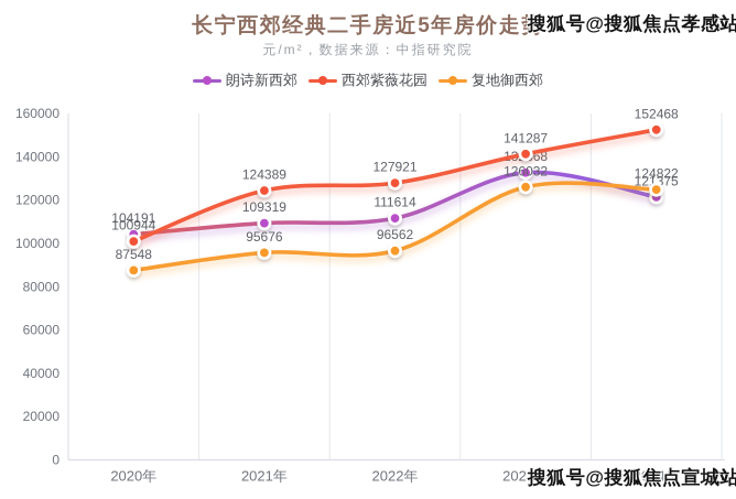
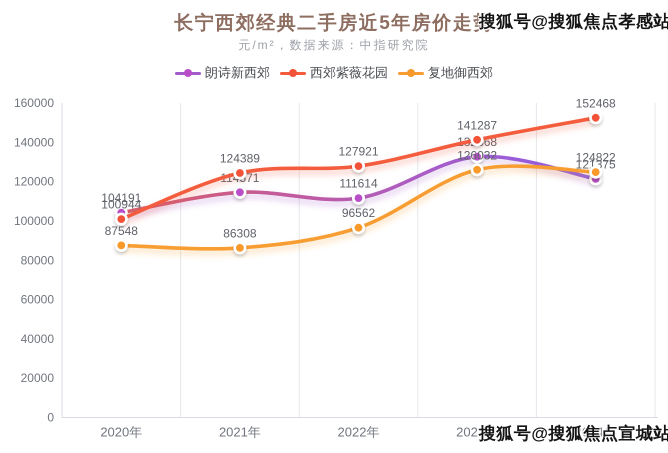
朗诗新西郊/2021年: 109319 -> 114571
复地御西郊/2021年: 95676 -> 86308
